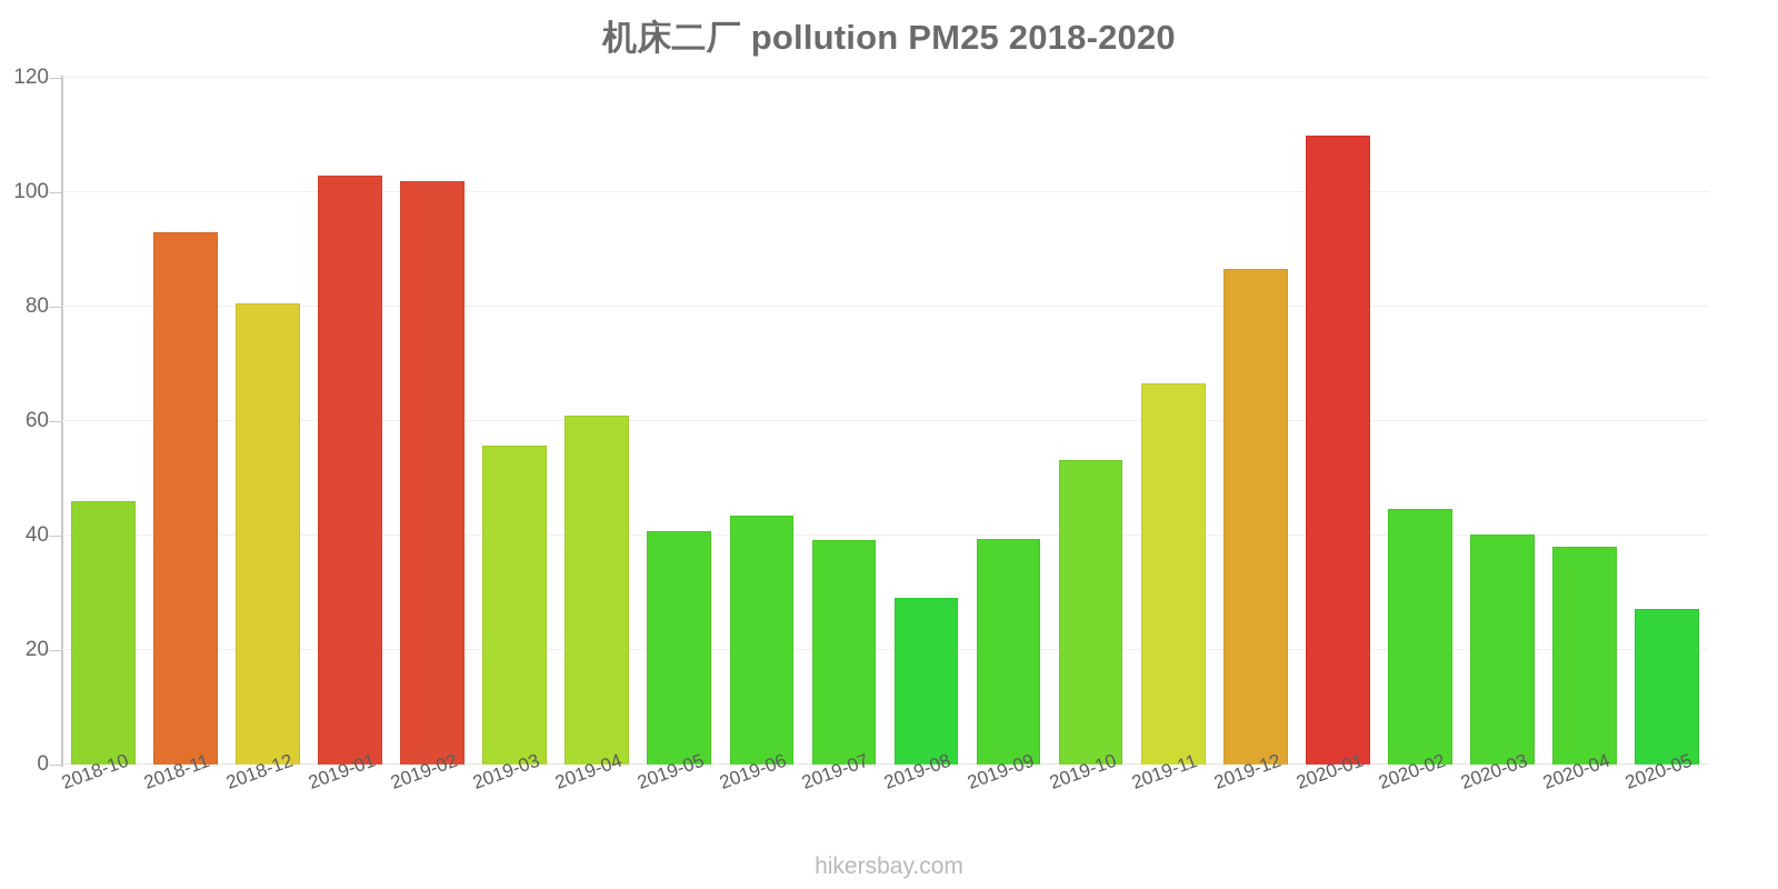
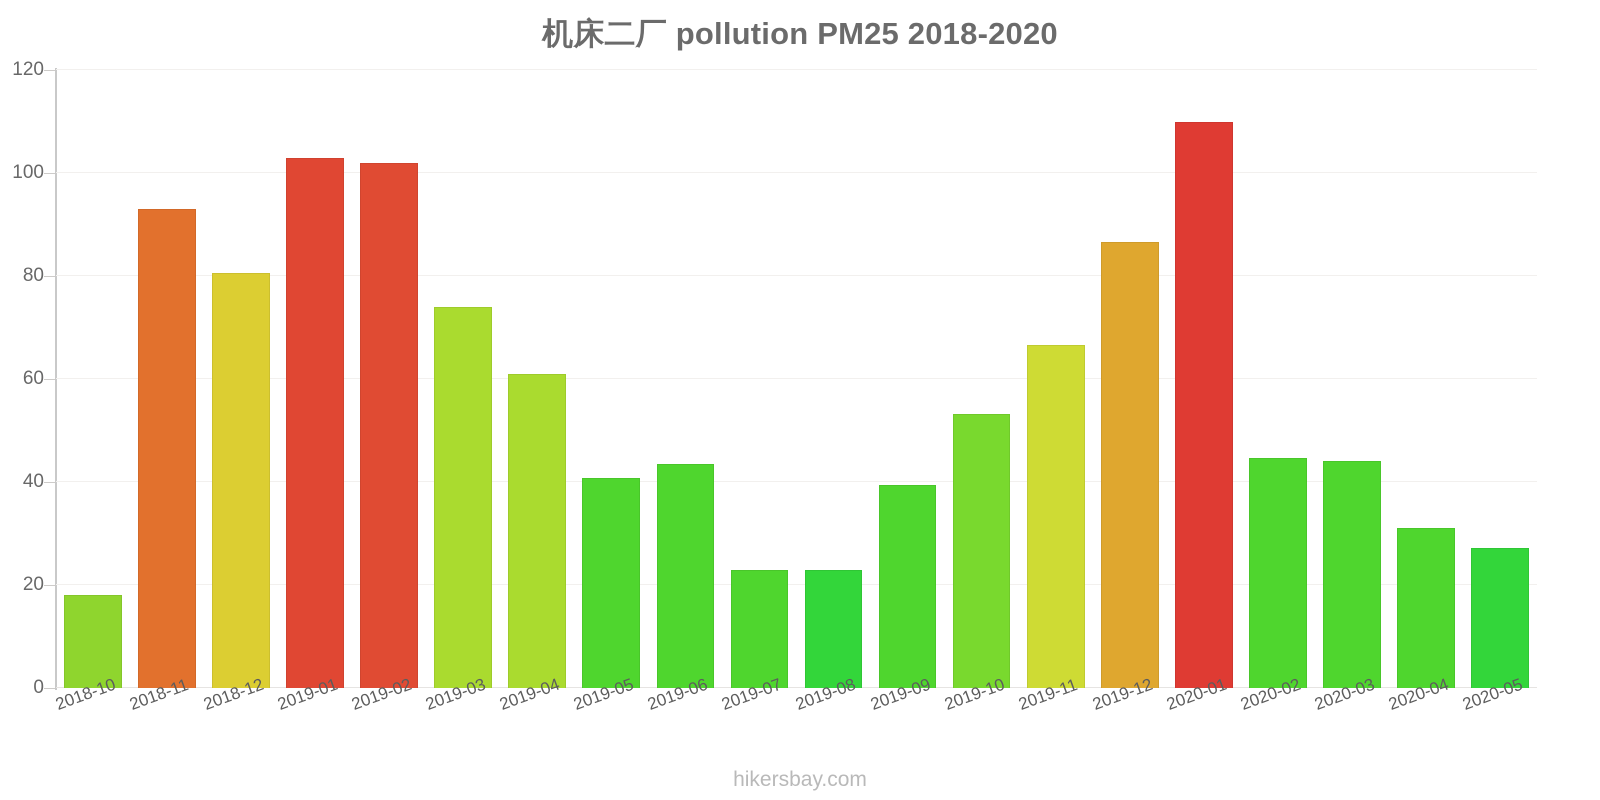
2018-10: 46 -> 18
2019-03: 56 -> 74
2019-07: 39 -> 23
2019-08: 29 -> 23
2020-03: 40 -> 44
2020-04: 38 -> 31
